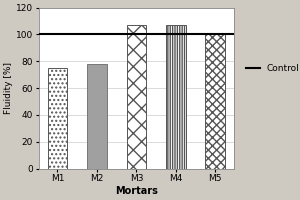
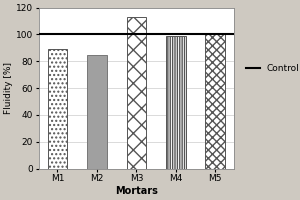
M1: 75 -> 89
M2: 78 -> 85
M3: 107 -> 113
M4: 107 -> 99
